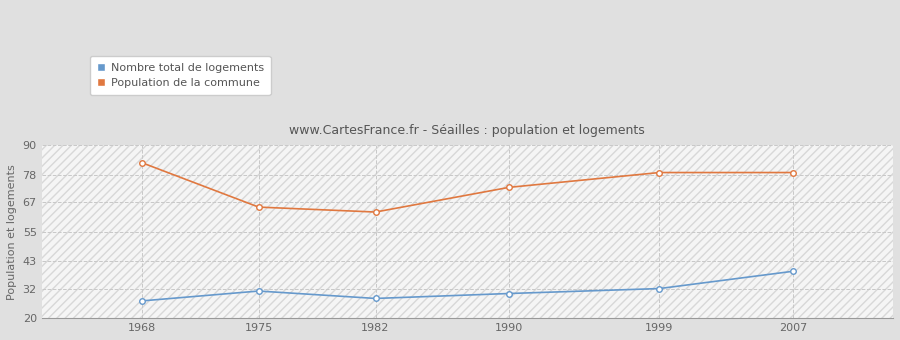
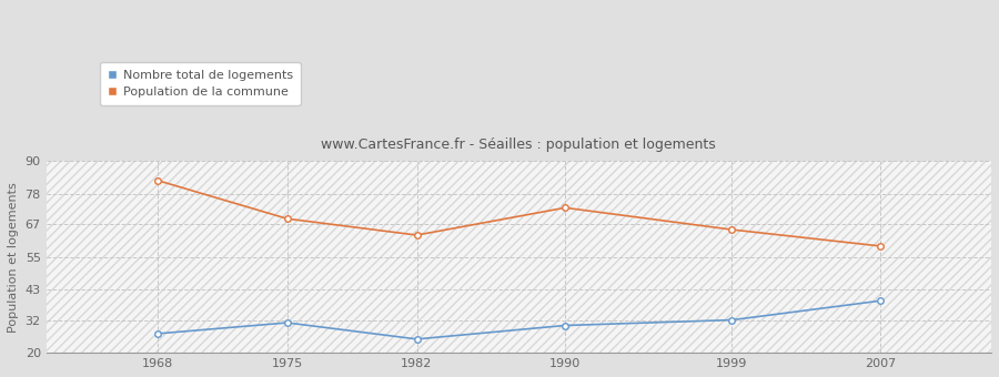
Population de la commune/1975: 65 -> 69
Nombre total de logements/1982: 28 -> 25
Population de la commune/1999: 79 -> 65
Population de la commune/2007: 79 -> 59
